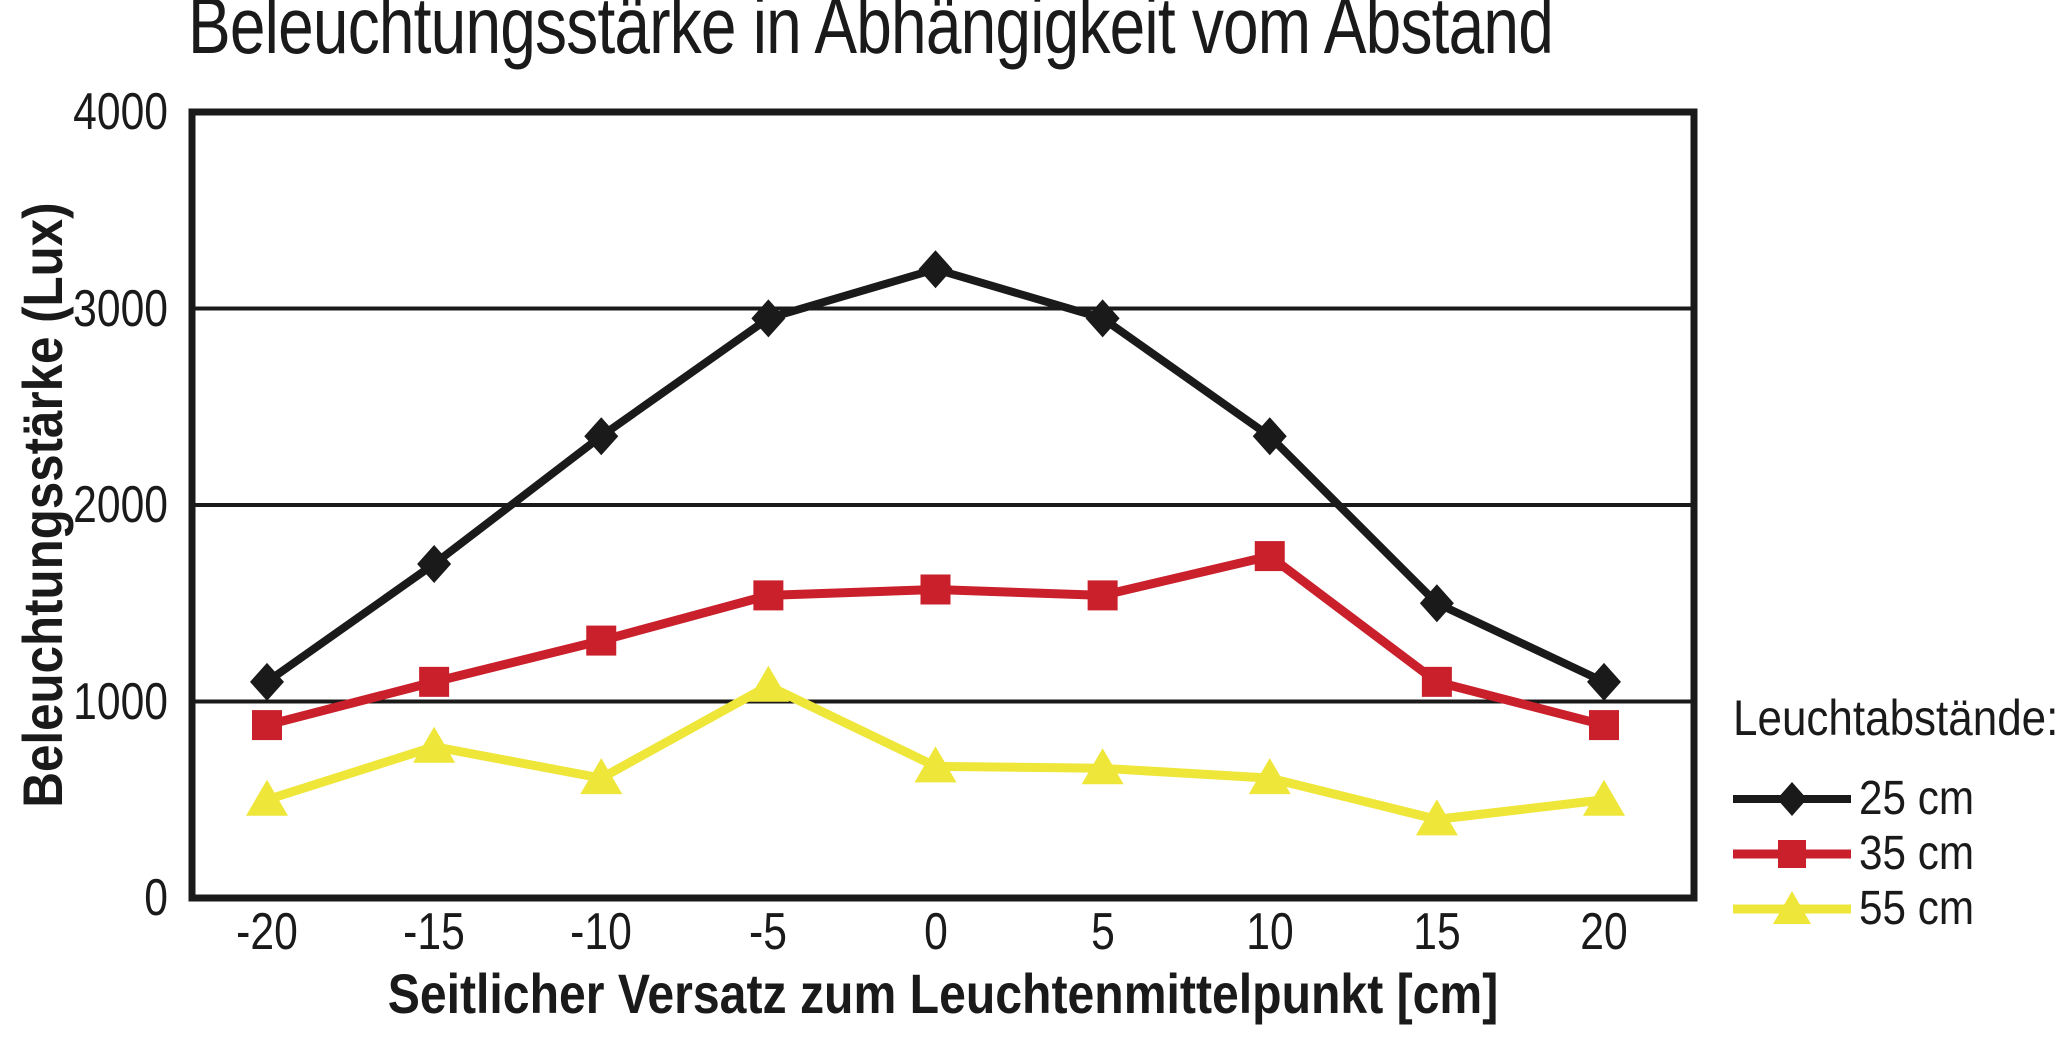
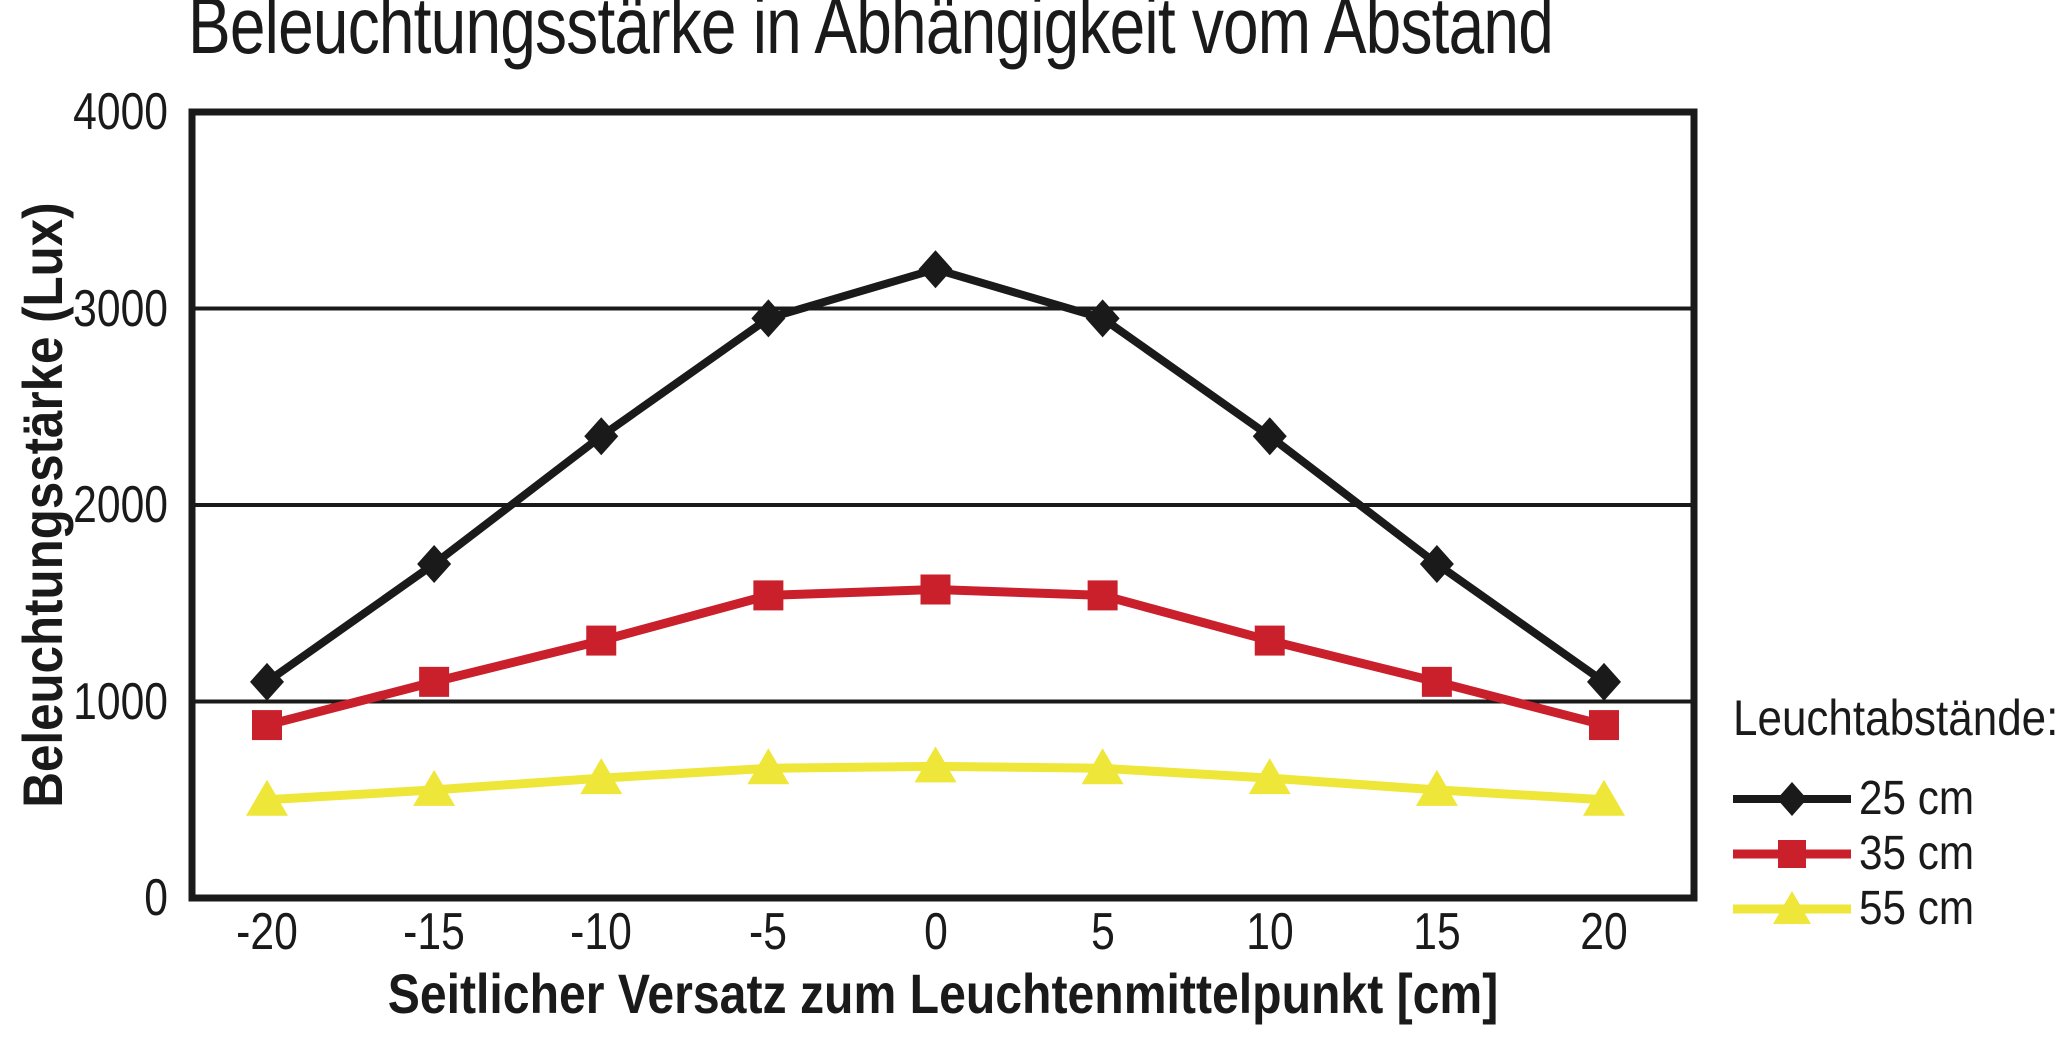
55 cm/-15: 770 -> 550
55 cm/-5: 1080 -> 660
35 cm/10: 1740 -> 1310
25 cm/15: 1500 -> 1700
55 cm/15: 400 -> 550
